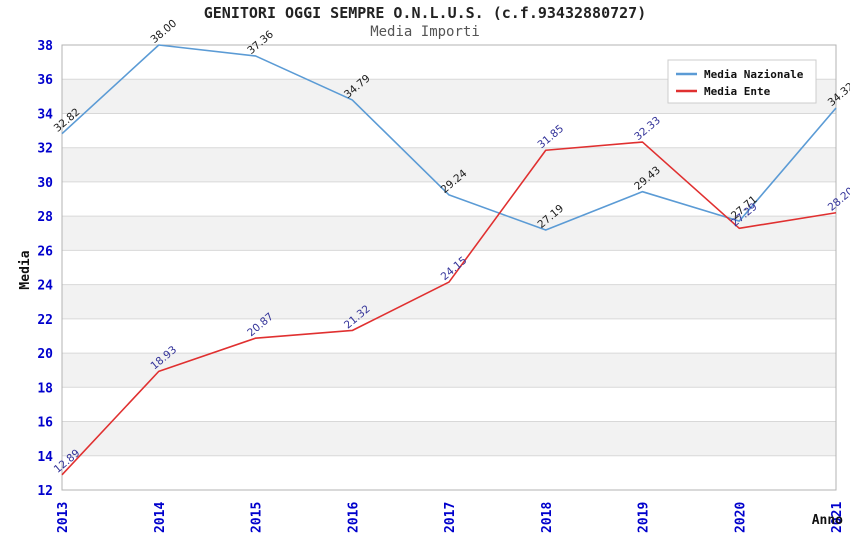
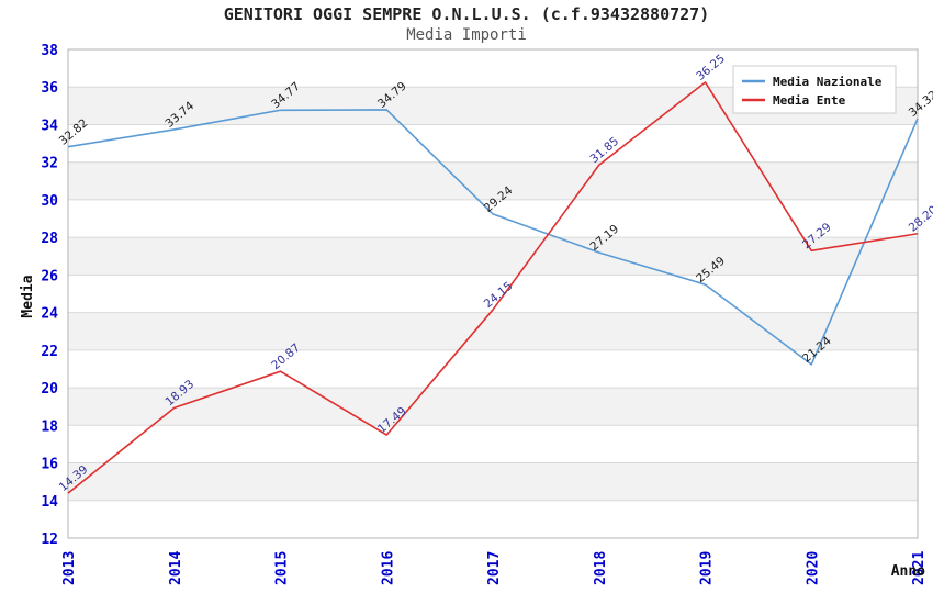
Media Ente/2013: 12.89 -> 14.39
Media Nazionale/2014: 38.00 -> 33.74
Media Nazionale/2015: 37.36 -> 34.77
Media Ente/2016: 21.32 -> 17.49
Media Nazionale/2019: 29.43 -> 25.49
Media Ente/2019: 32.33 -> 36.25
Media Nazionale/2020: 27.71 -> 21.24
